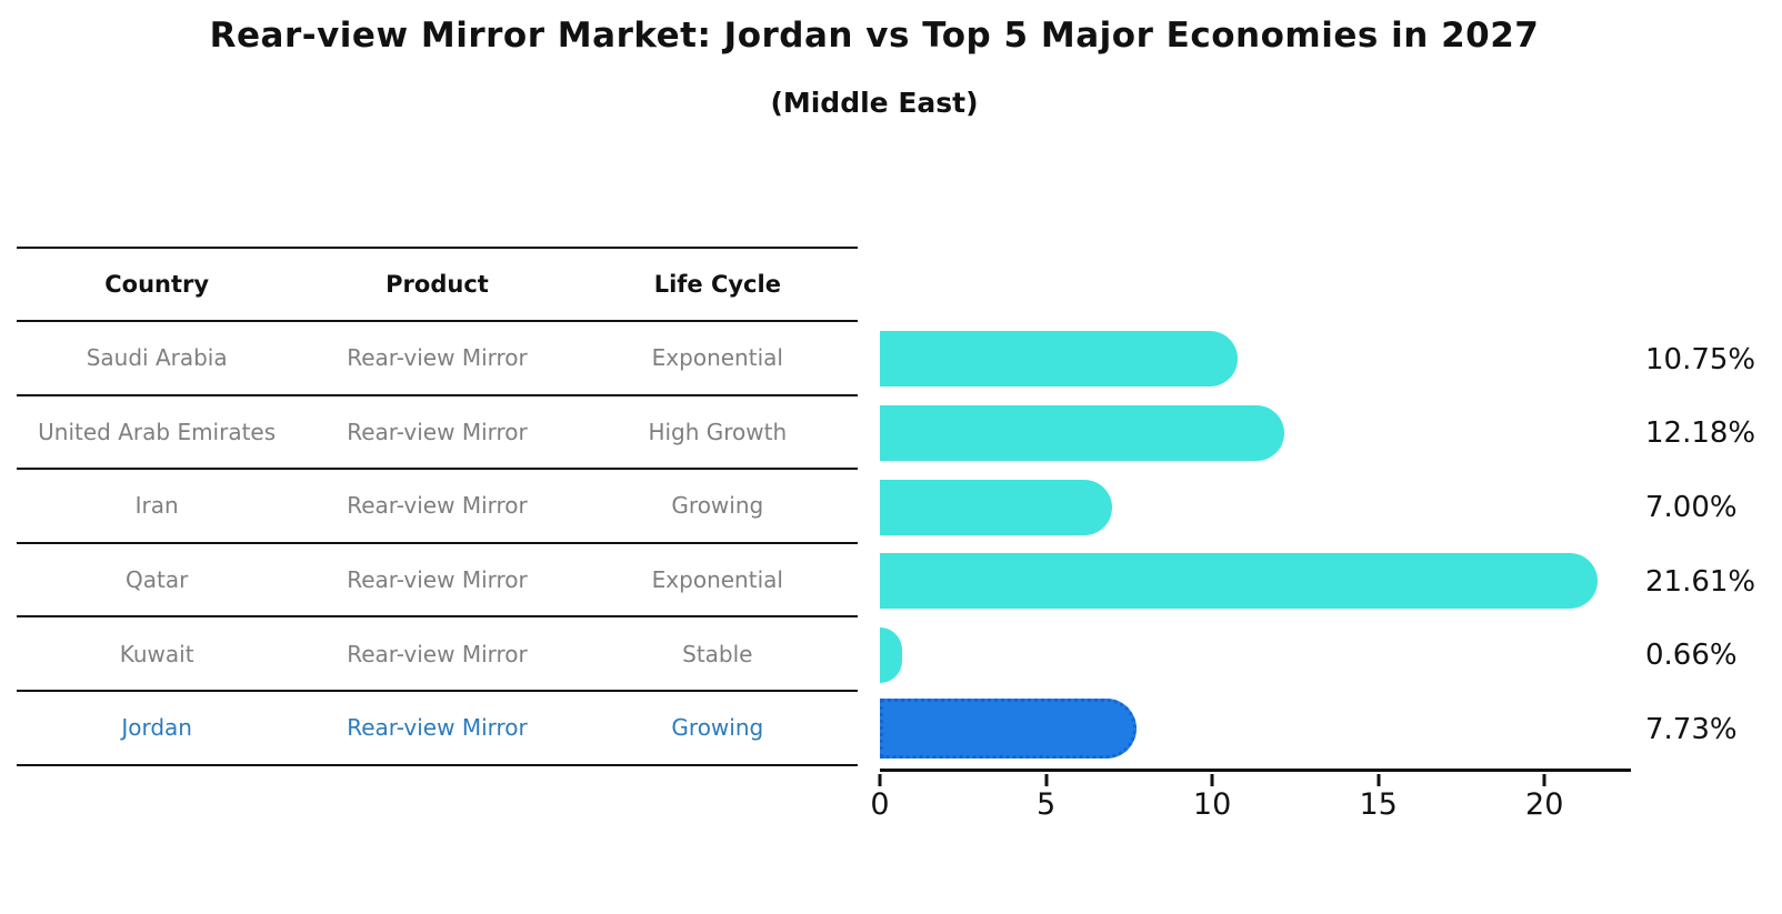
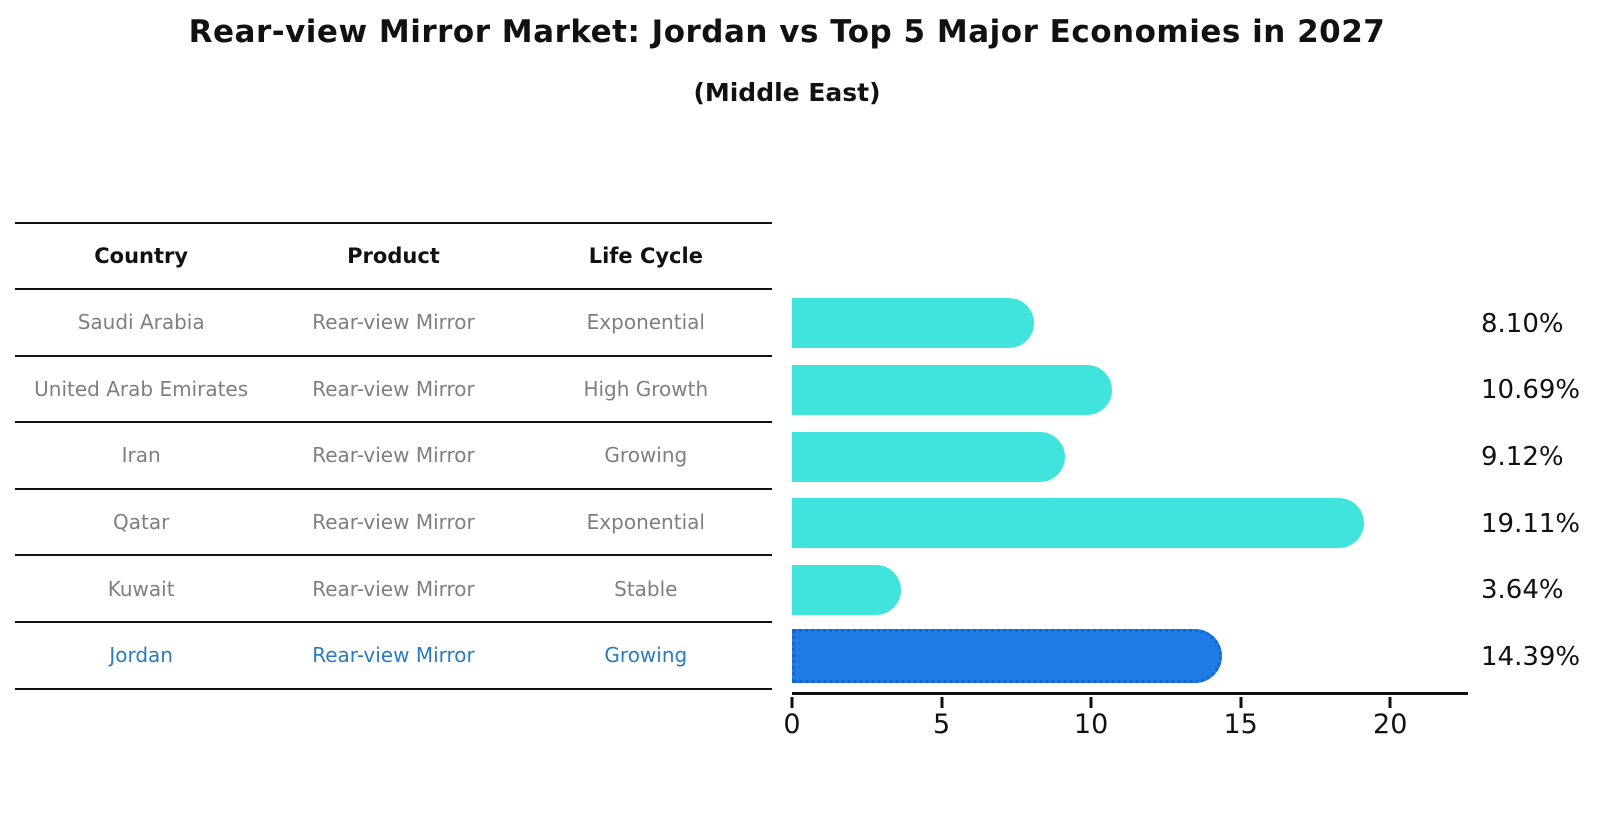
Saudi Arabia: 10.75% -> 8.10%
United Arab Emirates: 12.18% -> 10.69%
Iran: 7.00% -> 9.12%
Qatar: 21.61% -> 19.11%
Kuwait: 0.66% -> 3.64%
Jordan: 7.73% -> 14.39%
